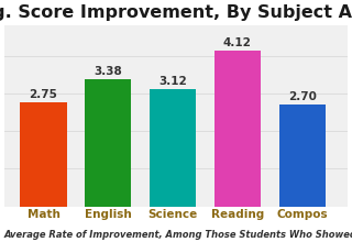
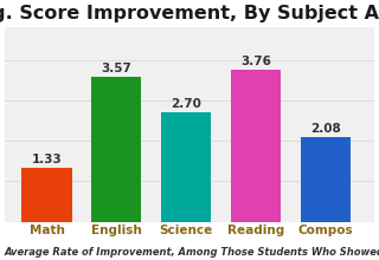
Math: 2.75 -> 1.33
English: 3.38 -> 3.57
Science: 3.12 -> 2.70
Reading: 4.12 -> 3.76
Compos: 2.70 -> 2.08
